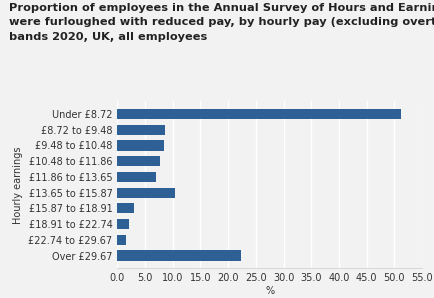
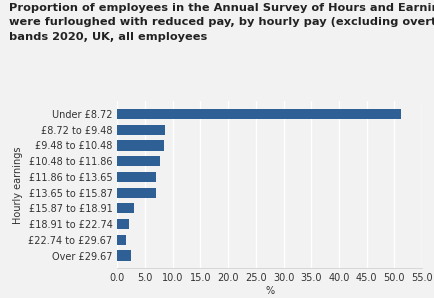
£13.65 to £15.87: 10.4 -> 6.9
Over £29.67: 22.4 -> 2.5
